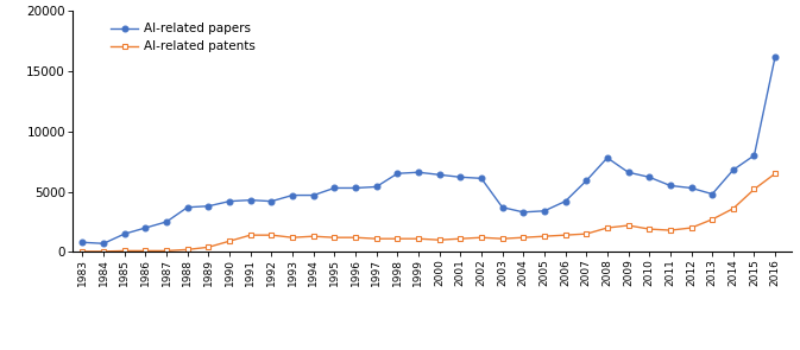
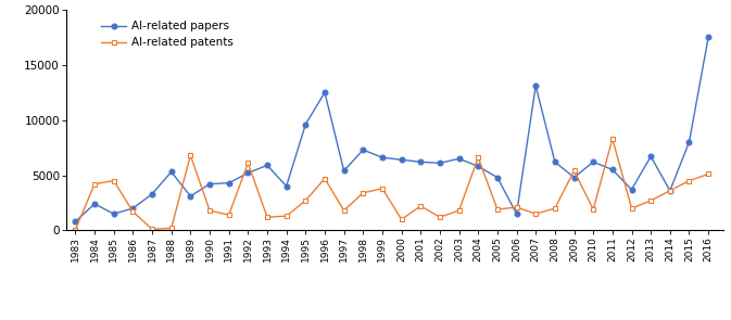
AI-related papers/1984: 700 -> 2400
AI-related patents/1984: 0 -> 4200
AI-related patents/1985: 100 -> 4500
AI-related patents/1986: 100 -> 1700
AI-related papers/1987: 2500 -> 3300
AI-related papers/1988: 3700 -> 5300
AI-related papers/1989: 3800 -> 3100
AI-related patents/1989: 400 -> 6800
AI-related patents/1990: 900 -> 1800
AI-related papers/1992: 4200 -> 5200
AI-related patents/1992: 1400 -> 6100
AI-related papers/1993: 4700 -> 5900
AI-related papers/1994: 4700 -> 4000
AI-related papers/1995: 5300 -> 9600
AI-related patents/1995: 1200 -> 2700
AI-related papers/1996: 5300 -> 12500
AI-related patents/1996: 1200 -> 4700
AI-related patents/1997: 1100 -> 1800
AI-related papers/1998: 6500 -> 7300
AI-related patents/1998: 1100 -> 3400
AI-related patents/1999: 1100 -> 3800
AI-related patents/2001: 1100 -> 2200
AI-related papers/2003: 3700 -> 6500
AI-related patents/2003: 1100 -> 1800
AI-related papers/2004: 3300 -> 5800
AI-related patents/2004: 1200 -> 6600
AI-related papers/2005: 3400 -> 4800
AI-related patents/2005: 1300 -> 1900
AI-related papers/2006: 4200 -> 1500
AI-related patents/2006: 1400 -> 2100
AI-related papers/2007: 5900 -> 13100
AI-related papers/2008: 7800 -> 6200
AI-related papers/2009: 6600 -> 4800
AI-related patents/2009: 2200 -> 5400
AI-related patents/2011: 1800 -> 8300
AI-related papers/2012: 5300 -> 3700
AI-related papers/2013: 4800 -> 6700
AI-related papers/2014: 6800 -> 3600
AI-related patents/2015: 5200 -> 4500
AI-related papers/2016: 16200 -> 17500
AI-related patents/2016: 6500 -> 5100
